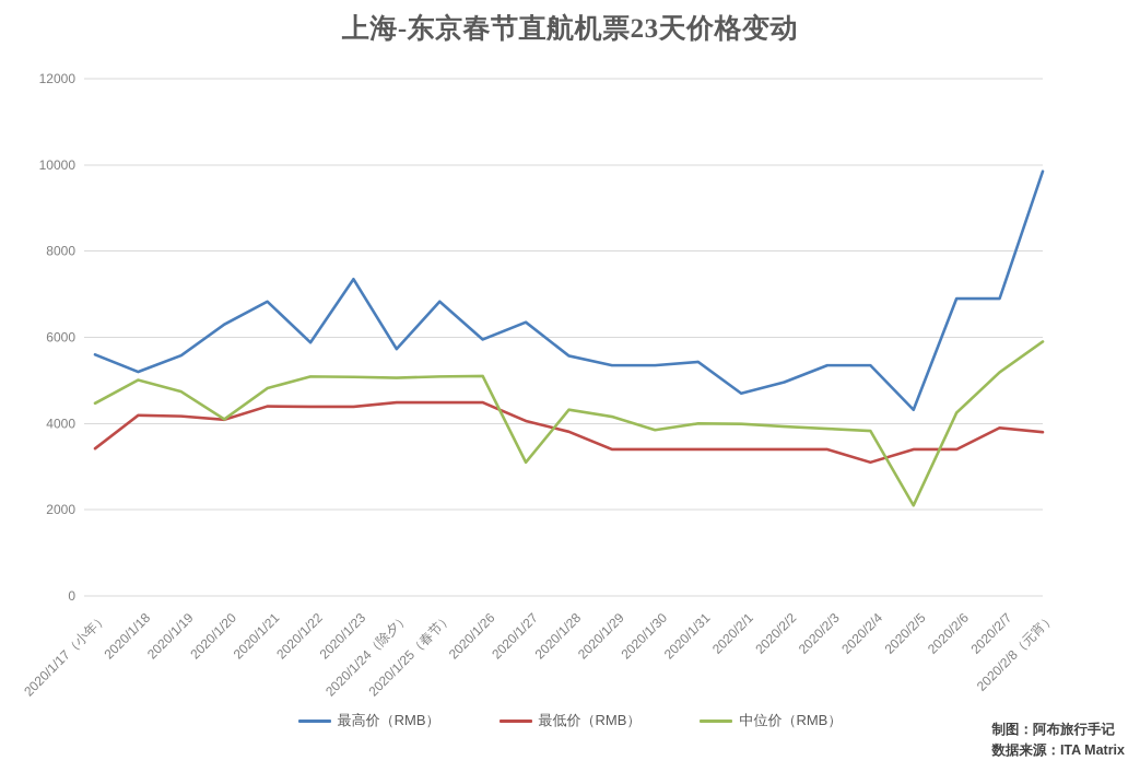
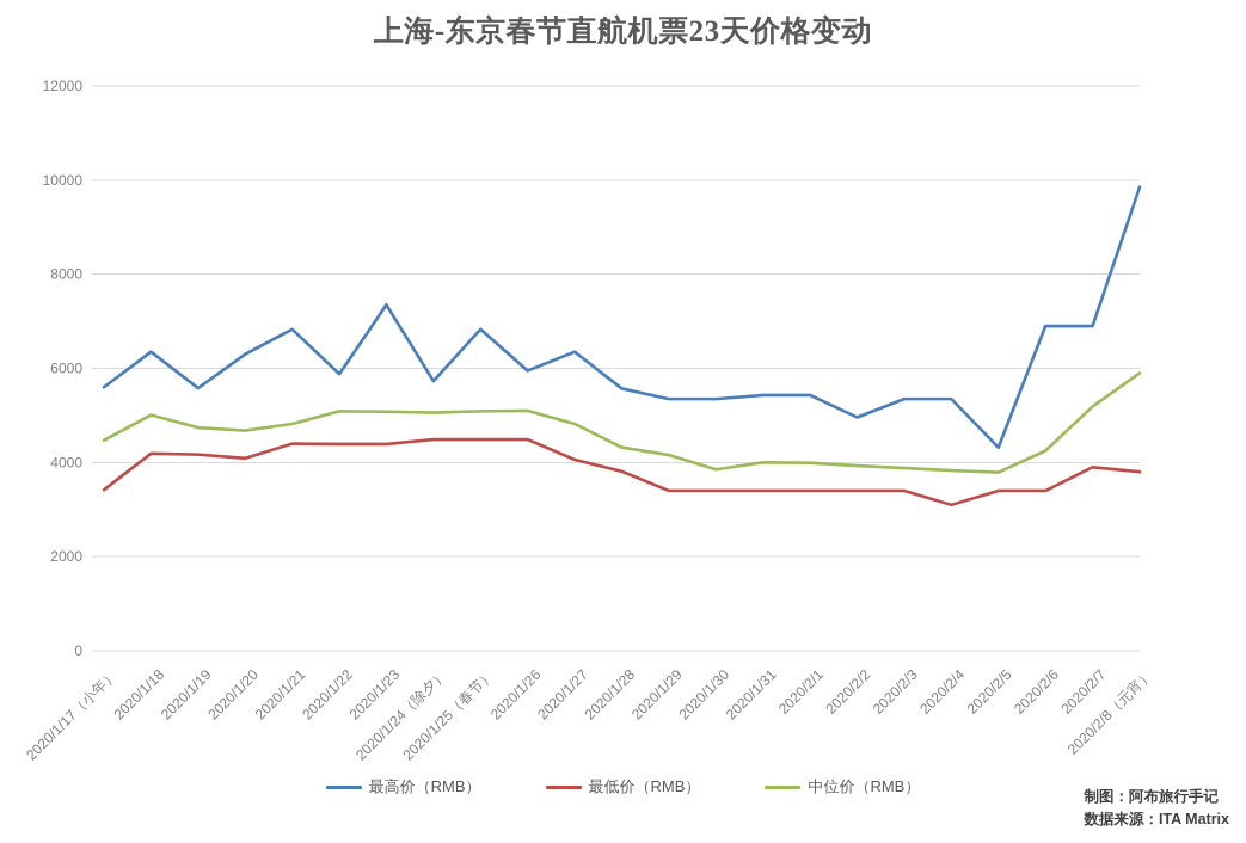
最高价（RMB）/2020/1/18: 5200 -> 6400
中位价（RMB）/2020/1/20: 4100 -> 4700
中位价（RMB）/2020/1/27: 3100 -> 4800
最高价（RMB）/2020/2/1: 4700 -> 5400
中位价（RMB）/2020/2/5: 2100 -> 3800
